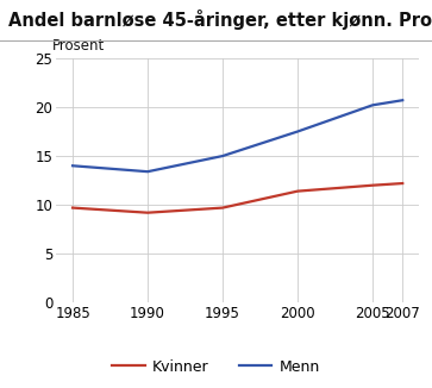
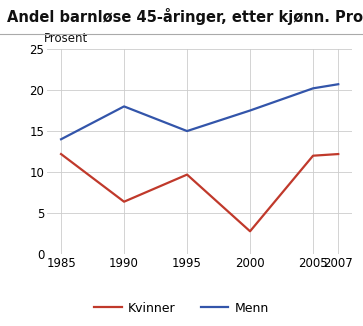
Kvinner/1985: 9.7 -> 12.2
Kvinner/1990: 9.2 -> 6.4
Menn/1990: 13.4 -> 18.0
Kvinner/2000: 11.4 -> 2.8
